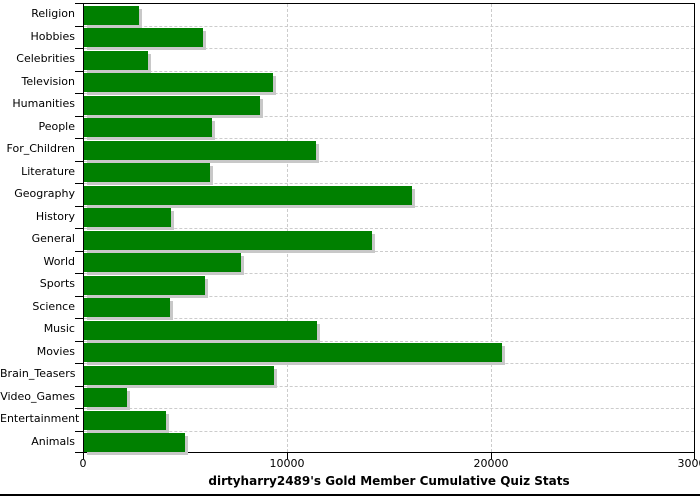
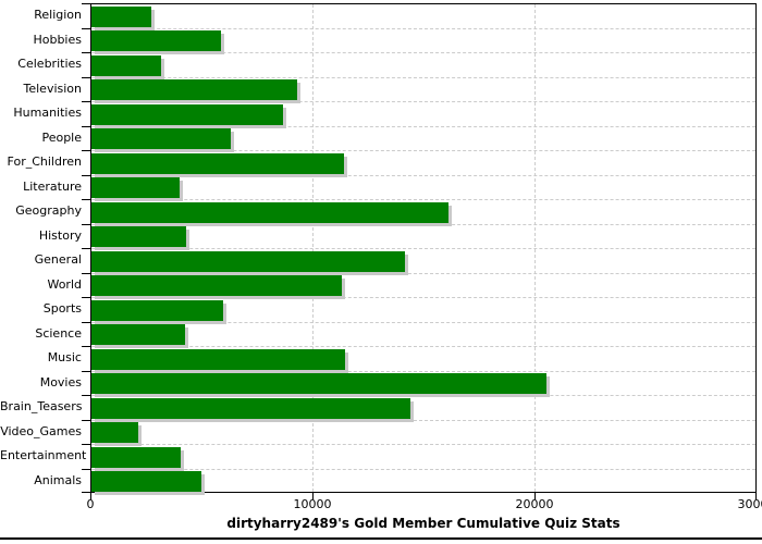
Literature: 6200 -> 4000
World: 7700 -> 11300
Brain_Teasers: 9400 -> 14400
